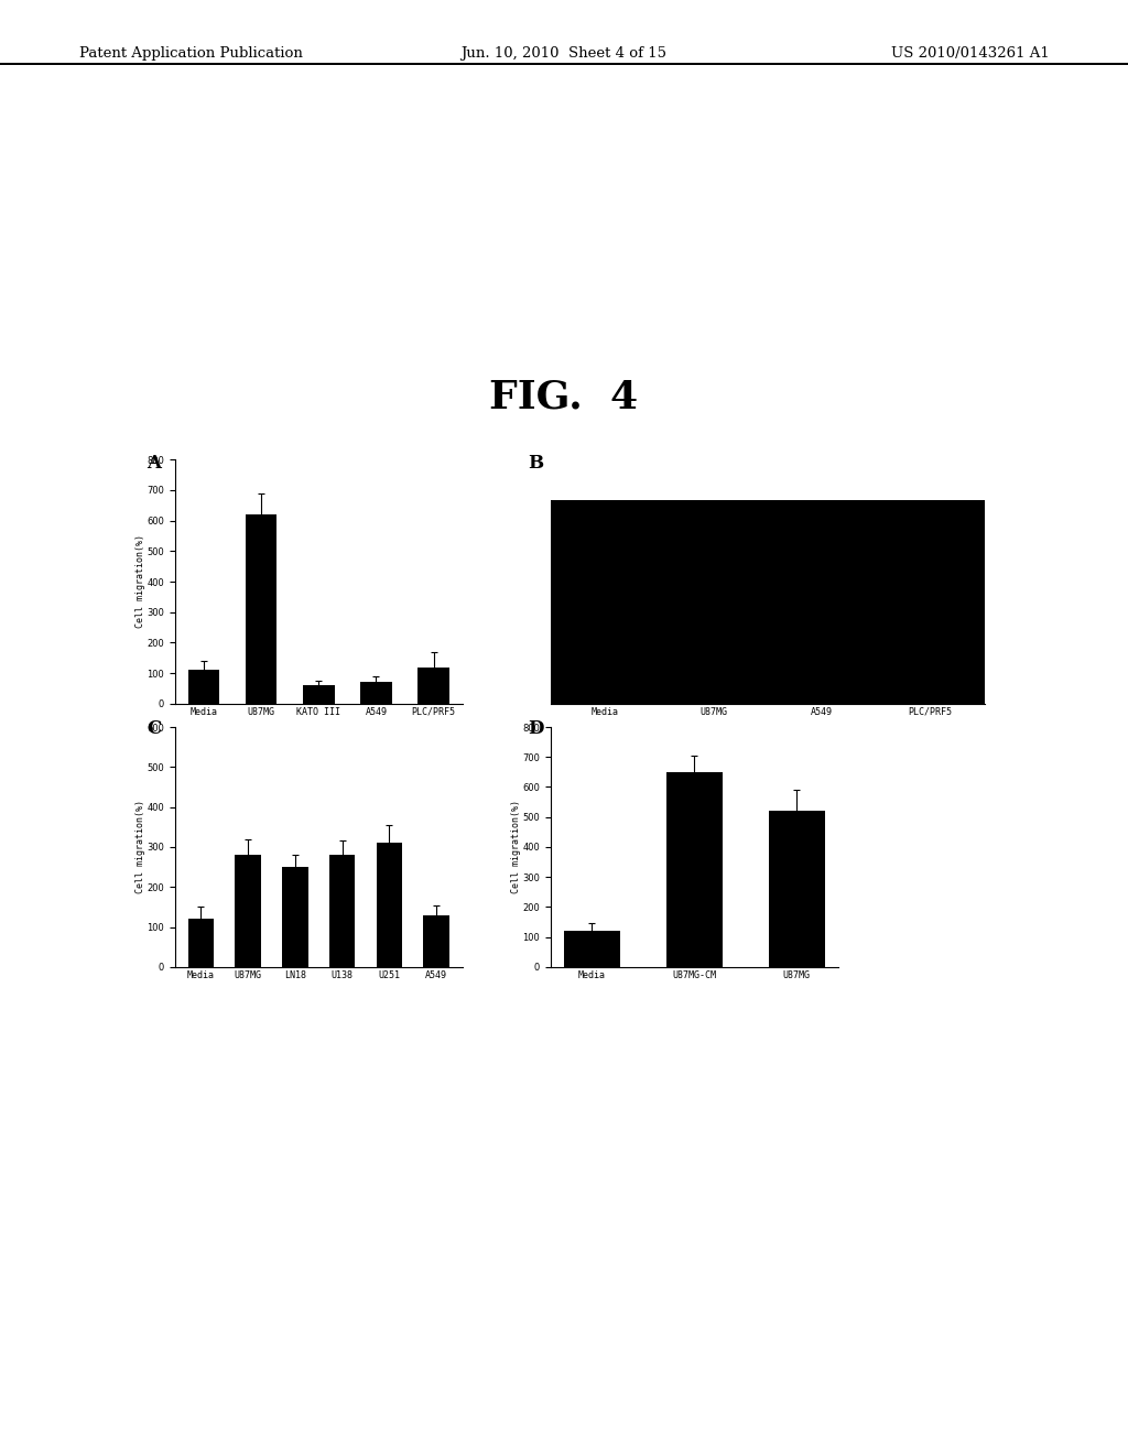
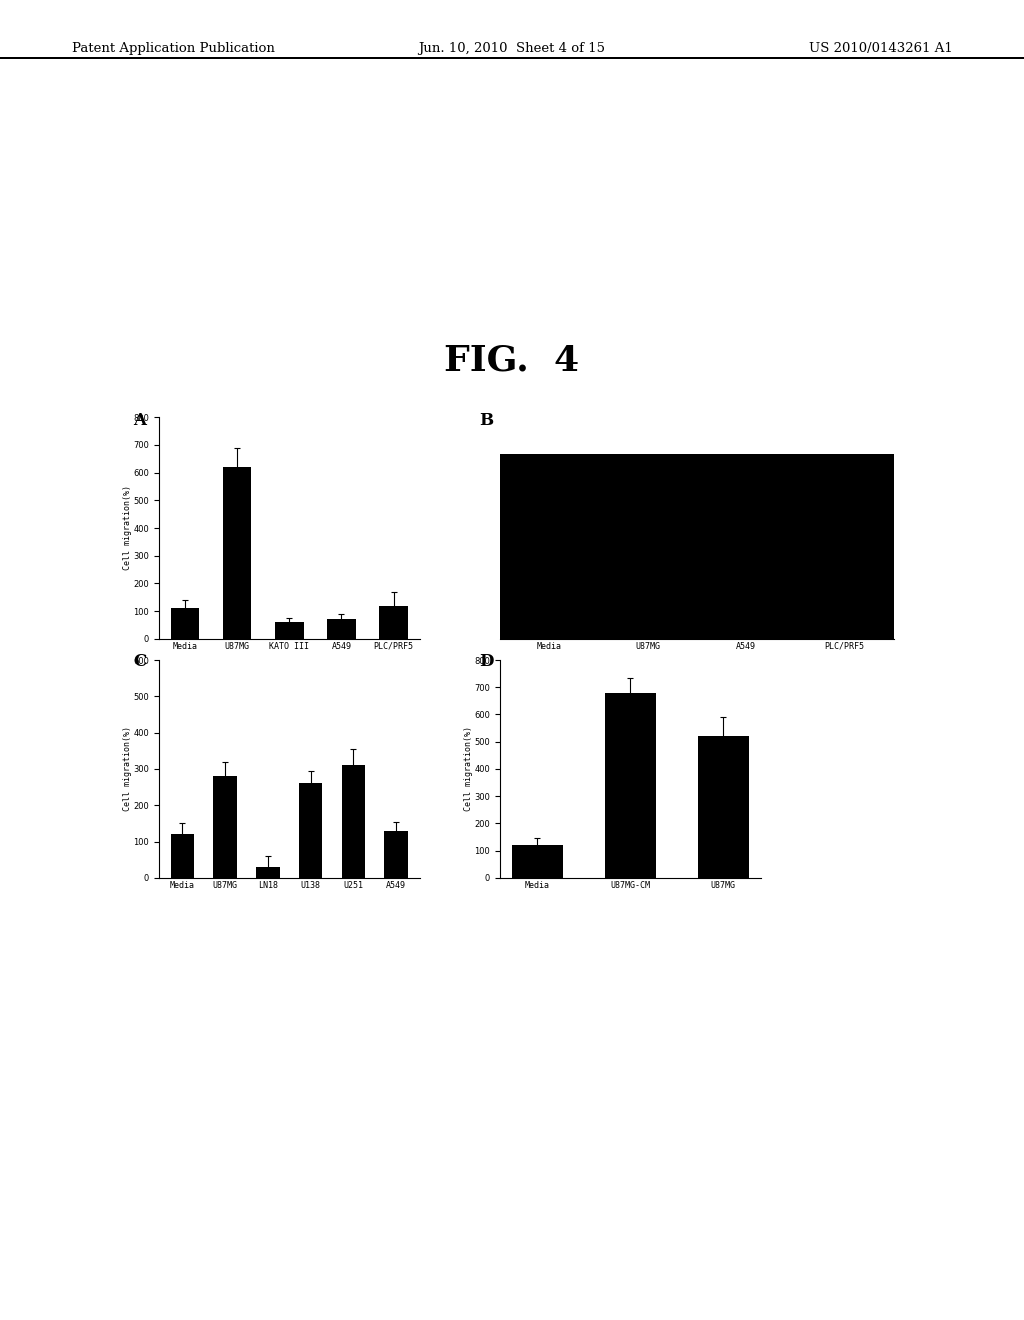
LN18: 250 -> 30
U138: 280 -> 260
U87MG-CM: 650 -> 680
